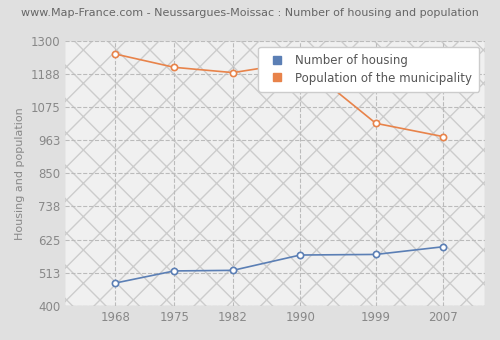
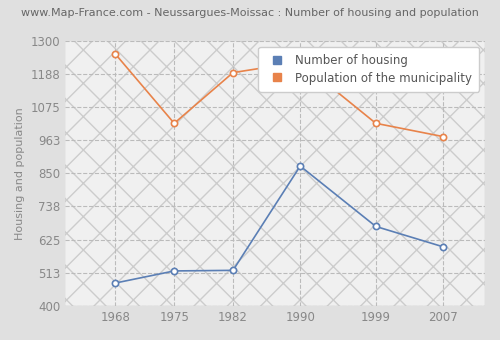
Population of the municipality/1975: 1210 -> 1020
Number of housing/1990: 573 -> 875
Number of housing/1999: 575 -> 670
